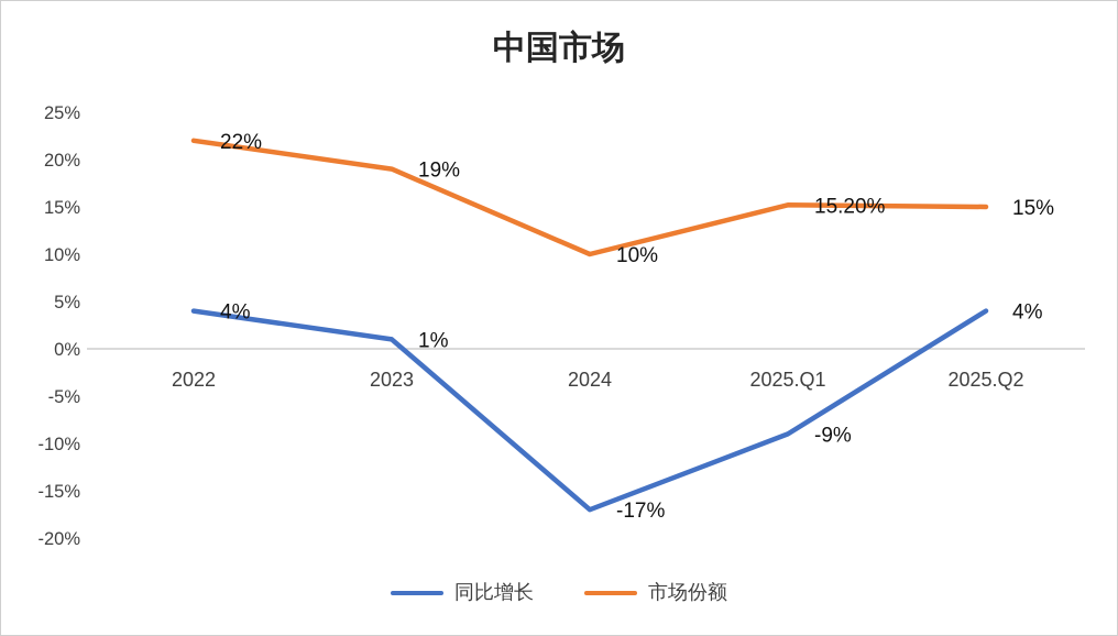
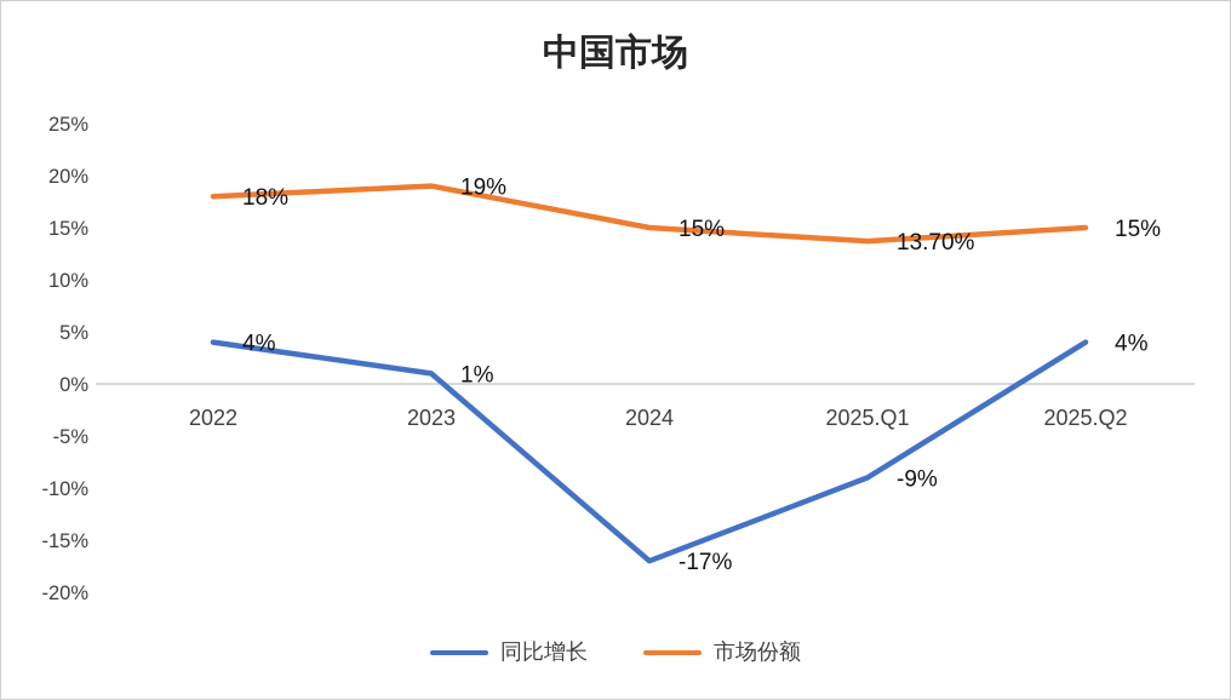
市场份额/2022: 22% -> 18%
市场份额/2024: 10% -> 15%
市场份额/2025.Q1: 15.20% -> 13.70%
